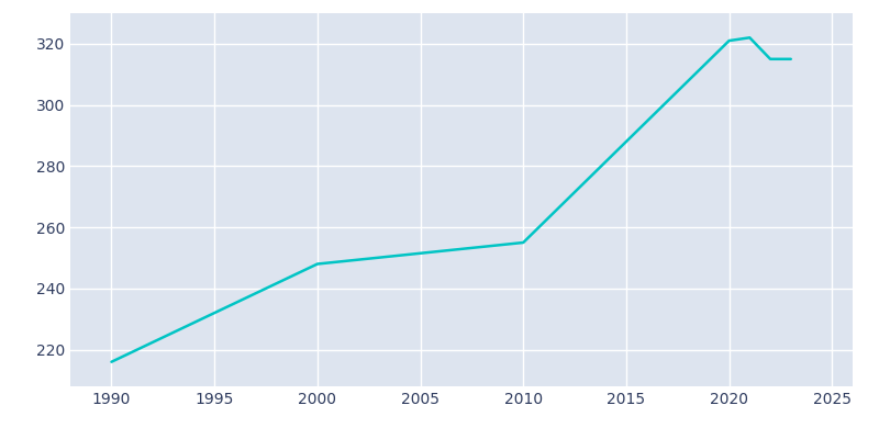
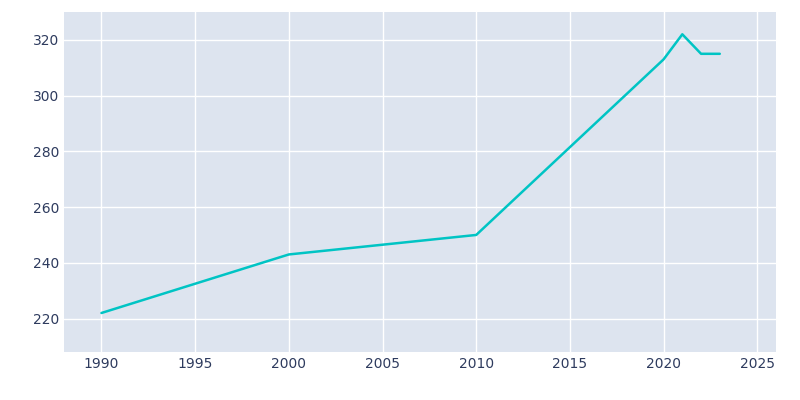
1990: 216 -> 222
2000: 248 -> 243
2010: 255 -> 250
2020: 321 -> 313
